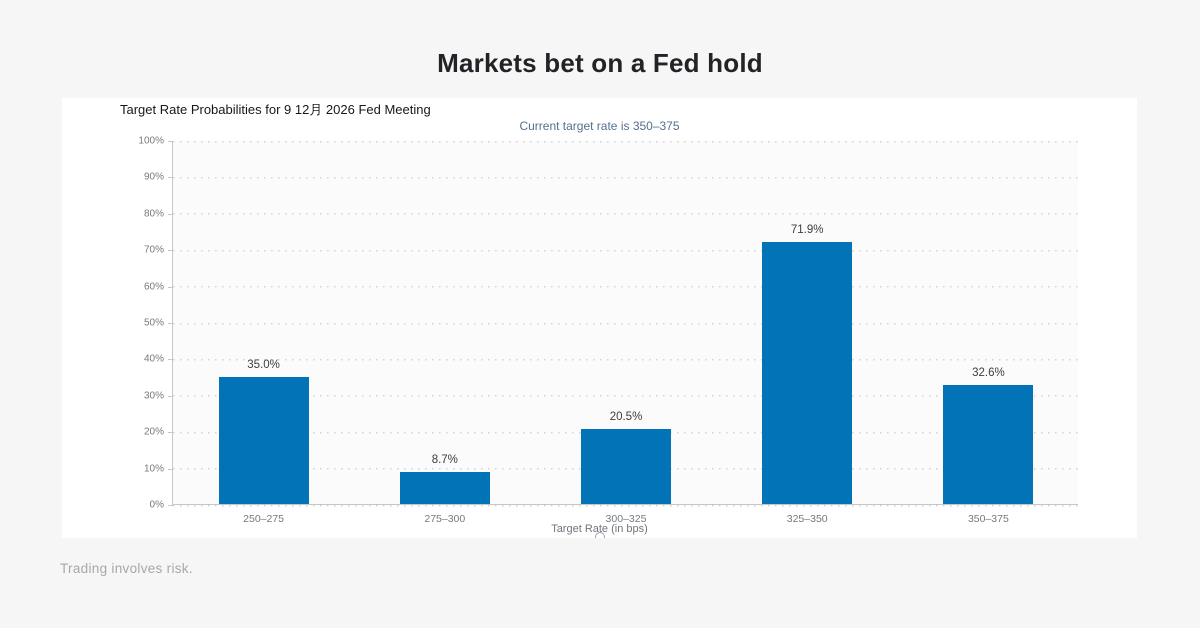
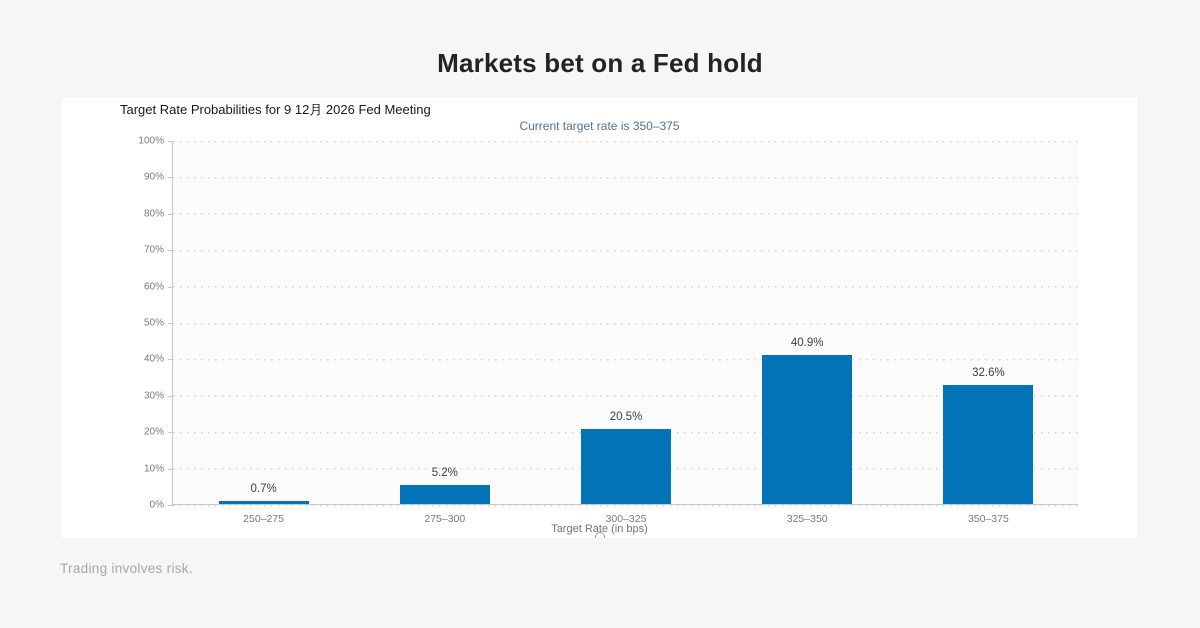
250–275: 35.0% -> 0.7%
275–300: 8.7% -> 5.2%
325–350: 71.9% -> 40.9%
